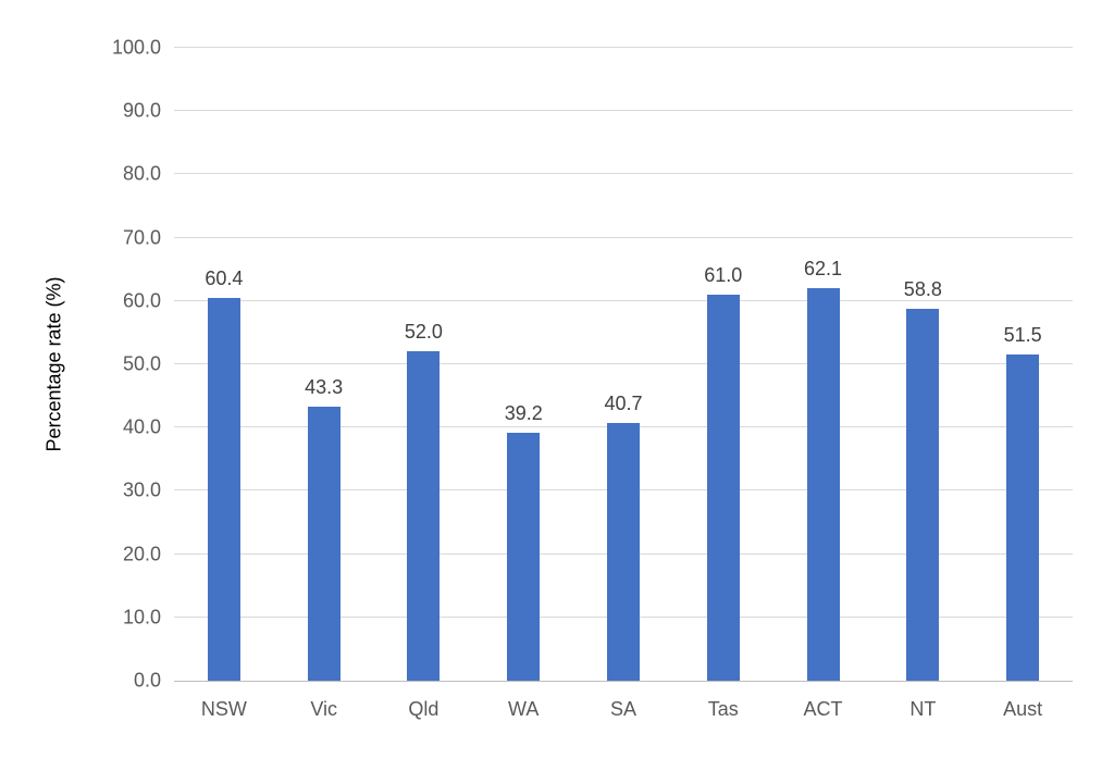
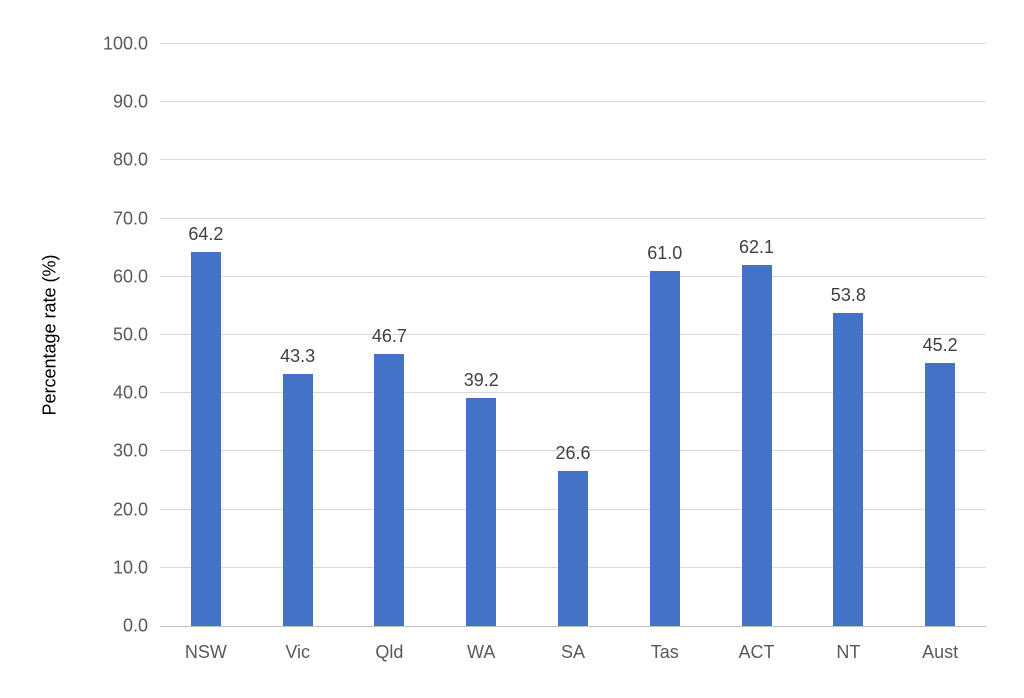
NSW: 60.4 -> 64.2
Qld: 52.0 -> 46.7
SA: 40.7 -> 26.6
NT: 58.8 -> 53.8
Aust: 51.5 -> 45.2
